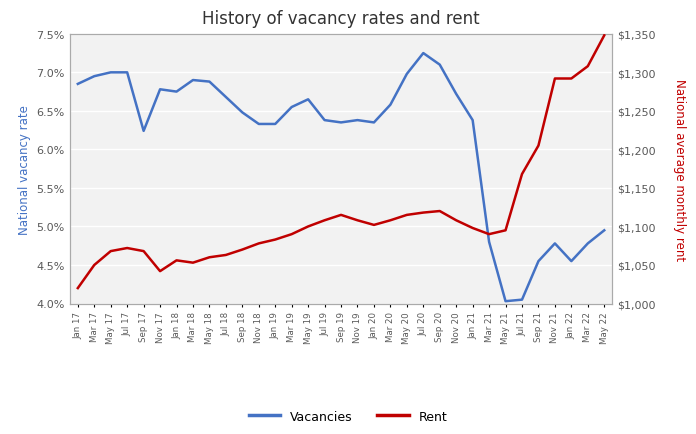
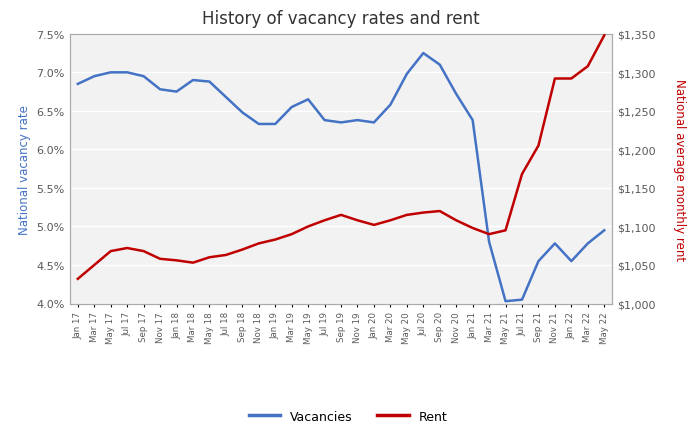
Rent/Jan 17: $1,020 -> $1,032
Vacancies/Sep 17: 6.24% -> 6.95%
Rent/Nov 17: $1,042 -> $1,058
